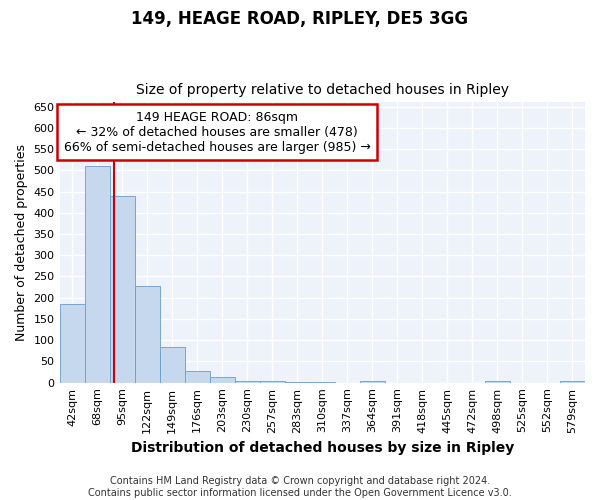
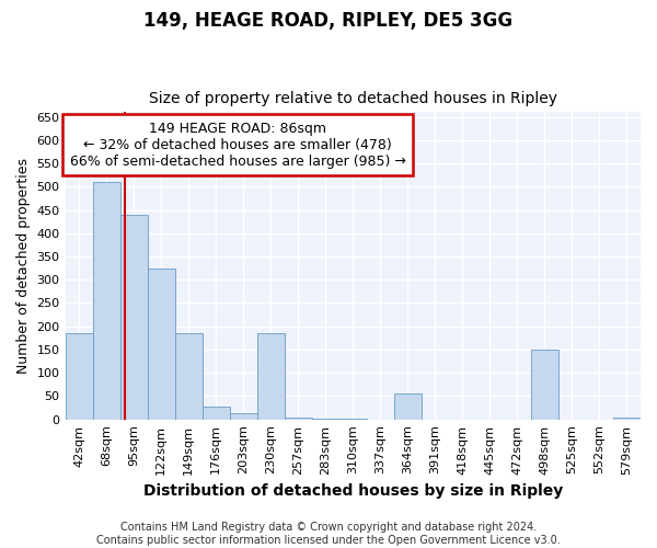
122sqm: 228 -> 325
149sqm: 83 -> 185
230sqm: 5 -> 185
364sqm: 5 -> 55
498sqm: 5 -> 150
